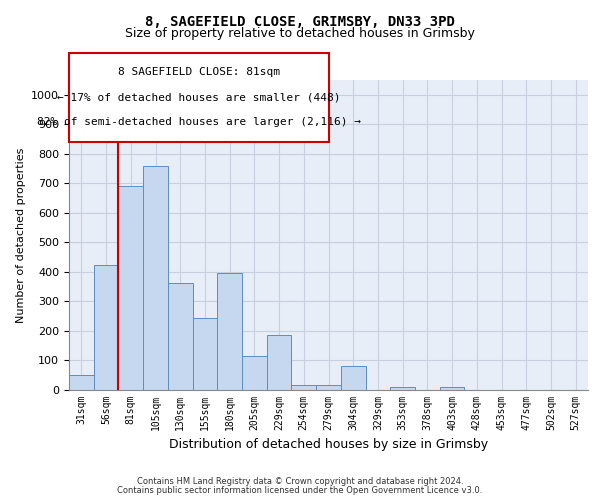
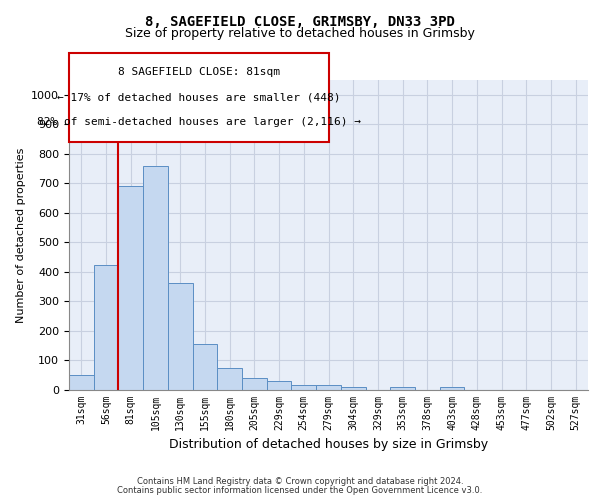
155sqm: 245 -> 155
180sqm: 395 -> 75
205sqm: 115 -> 42
229sqm: 185 -> 30
304sqm: 80 -> 10
